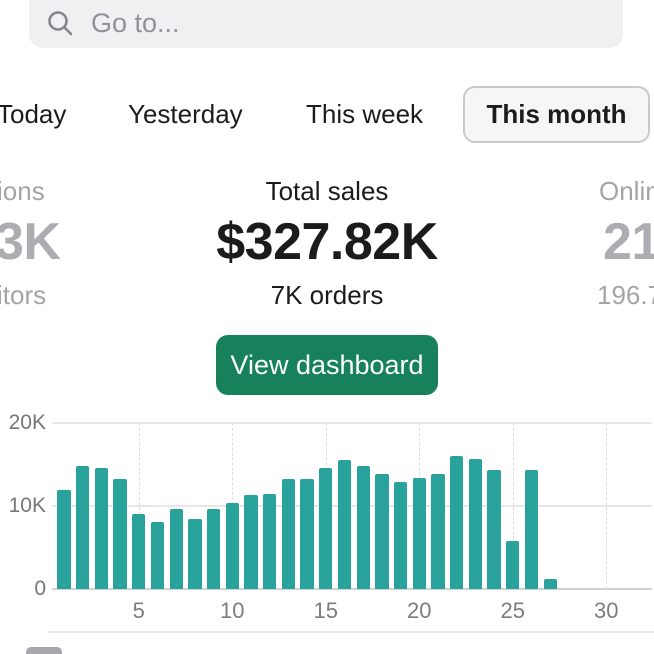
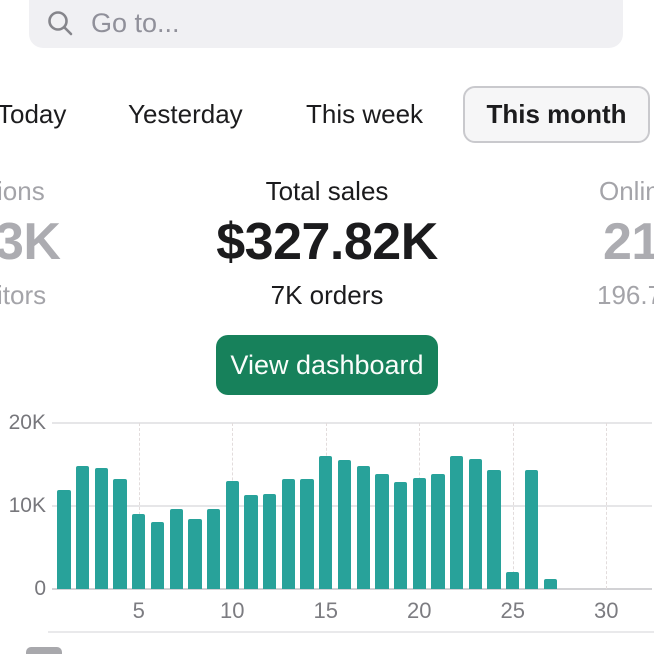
10: 10K -> 13K
15: 15K -> 16K
25: 6K -> 2K
